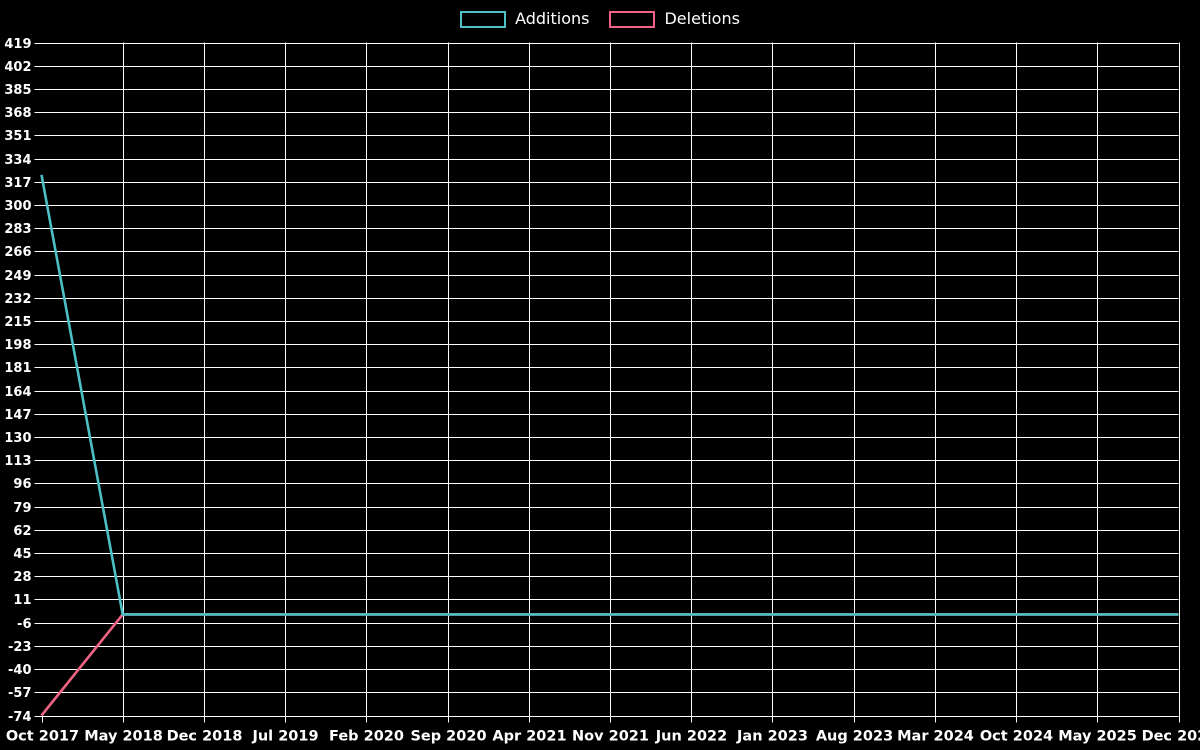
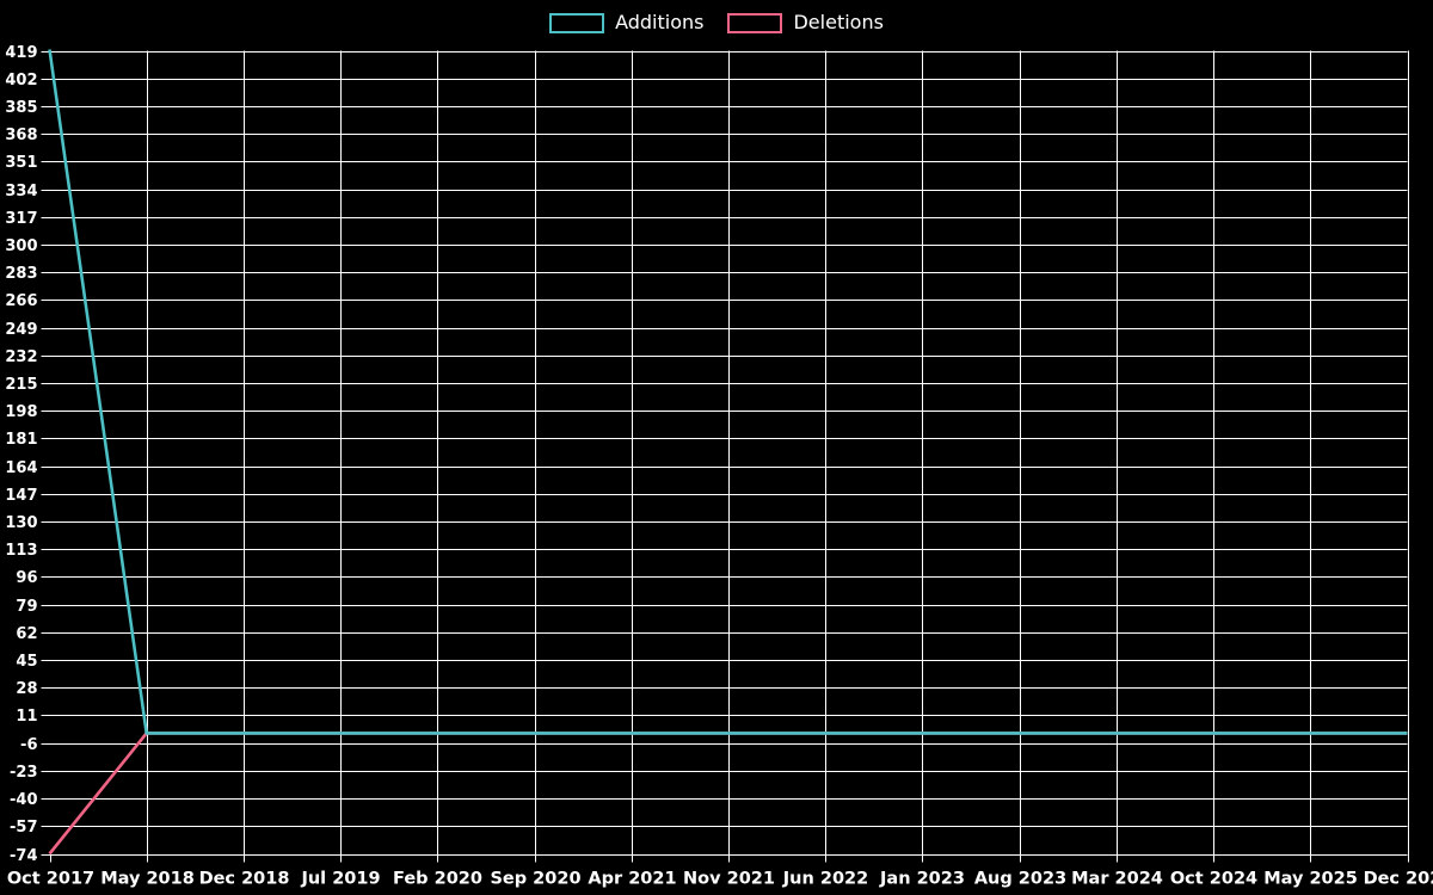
Additions/Oct 2017: 322 -> 428
